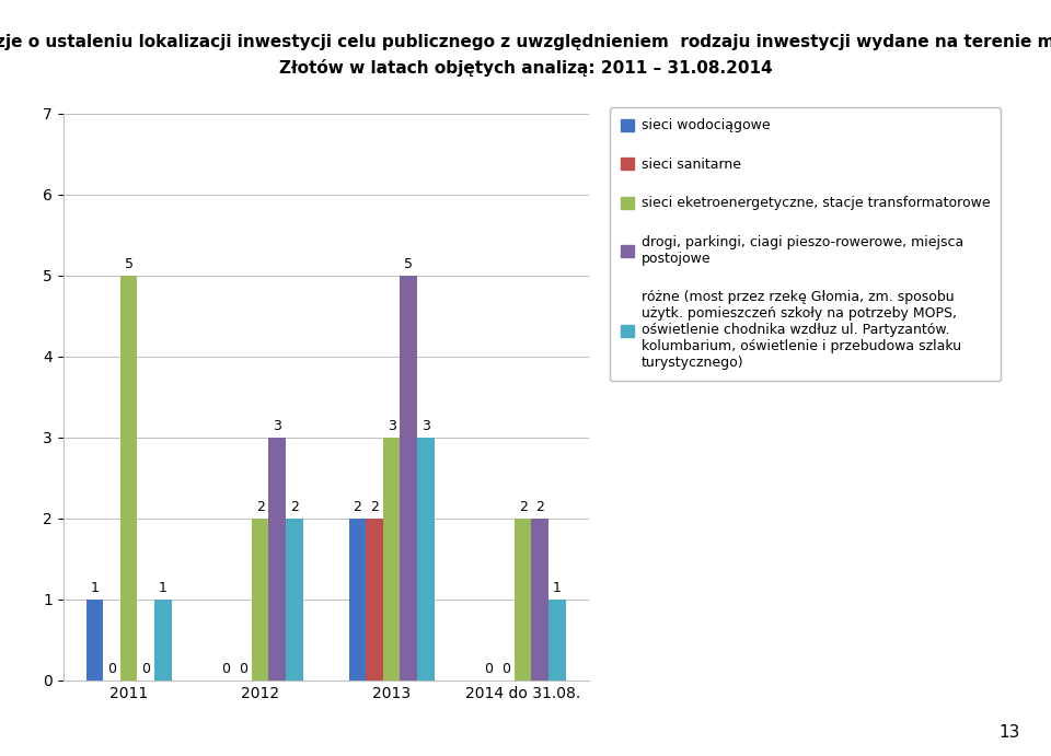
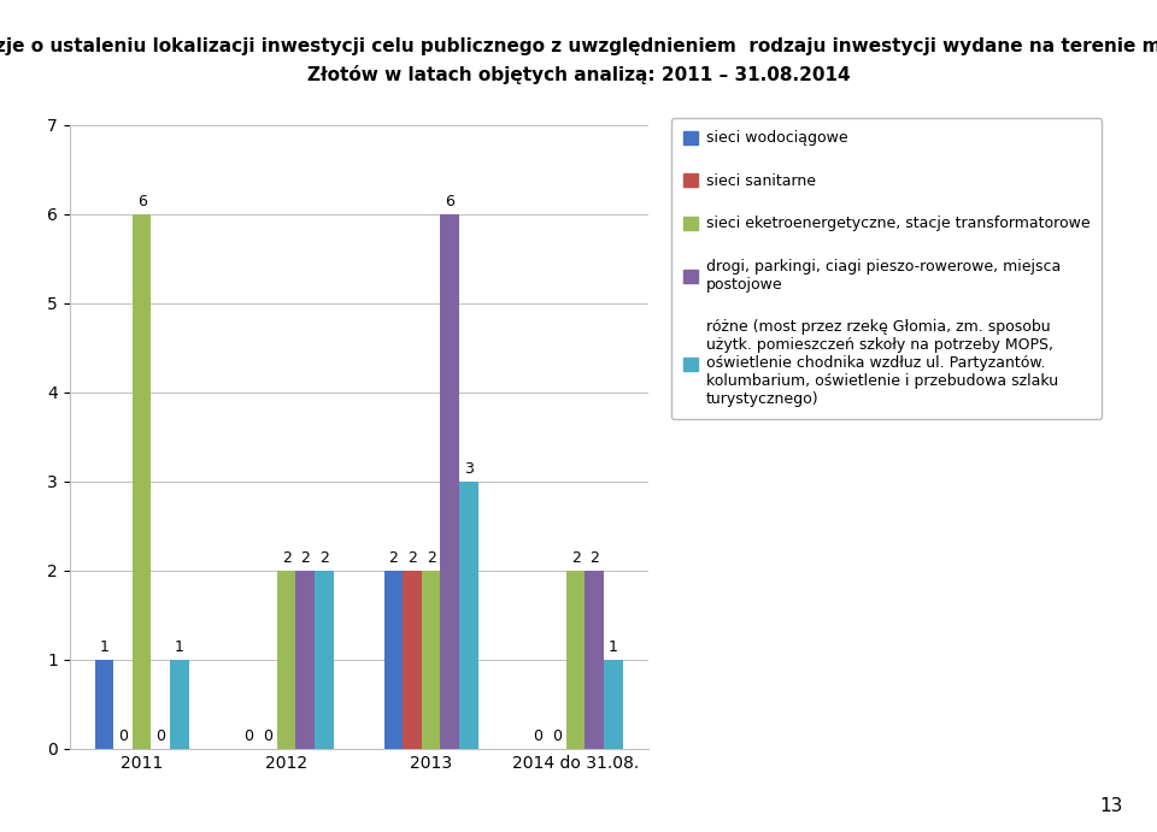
sieci eketroenergetyczne, stacje transformatorowe/2011: 5 -> 6
drogi, parkingi, ciagi pieszo-rowerowe, miejsca postojowe/2012: 3 -> 2
sieci eketroenergetyczne, stacje transformatorowe/2013: 3 -> 2
drogi, parkingi, ciagi pieszo-rowerowe, miejsca postojowe/2013: 5 -> 6
